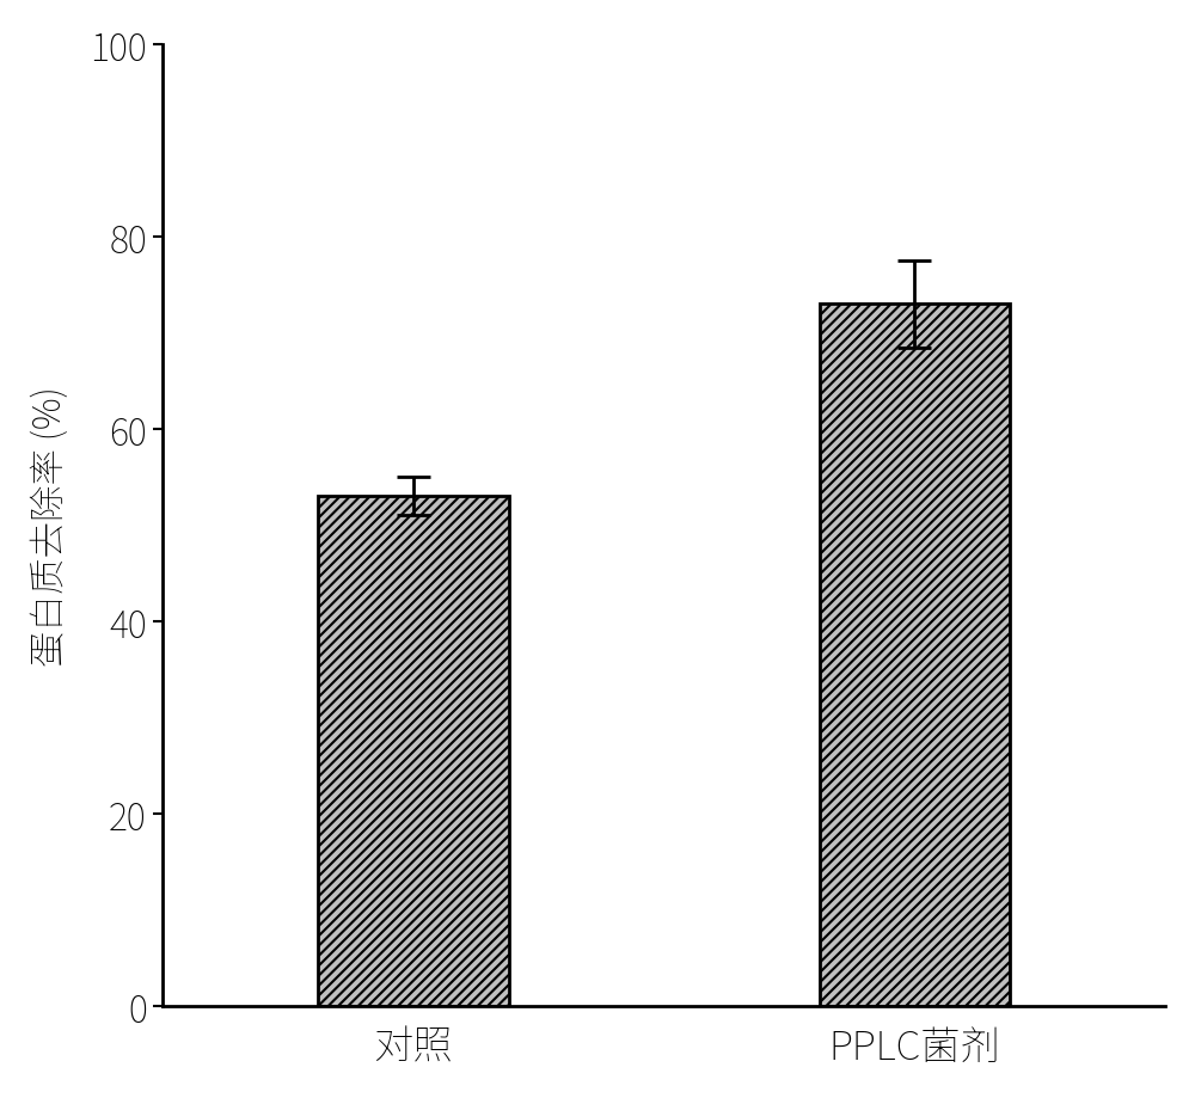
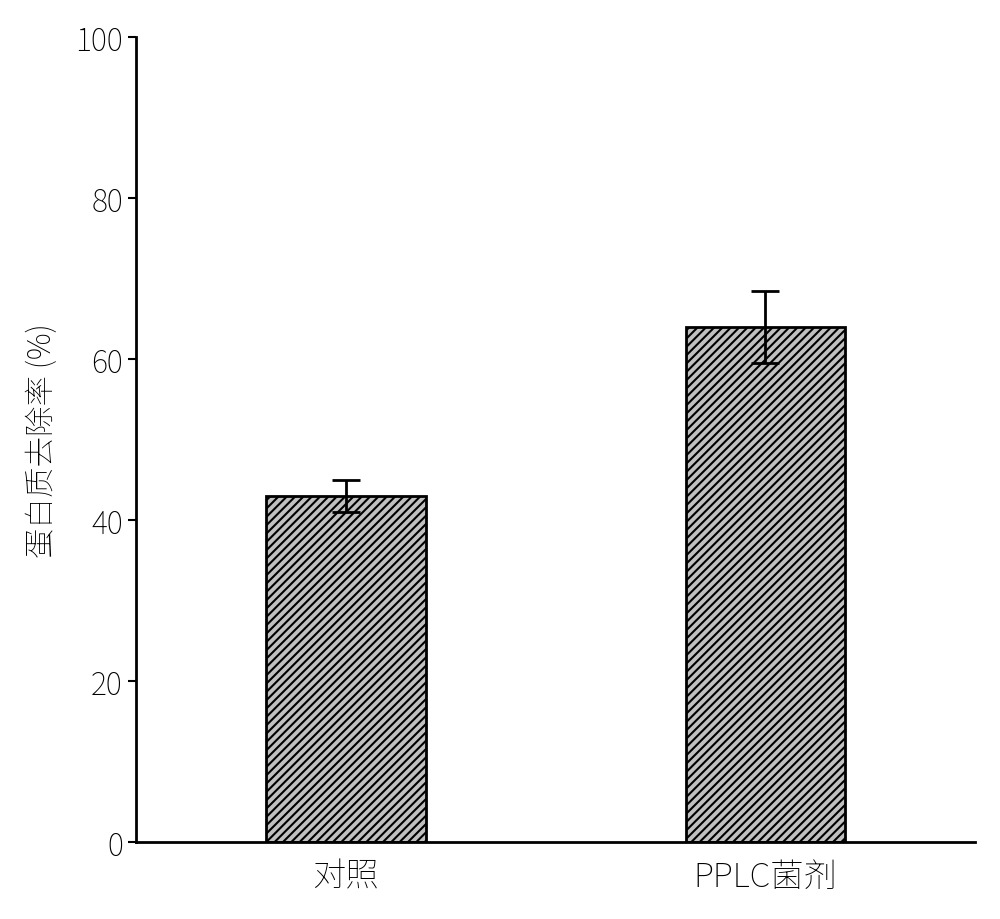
对照: 53 -> 43
PPLC菌剂: 73 -> 64
